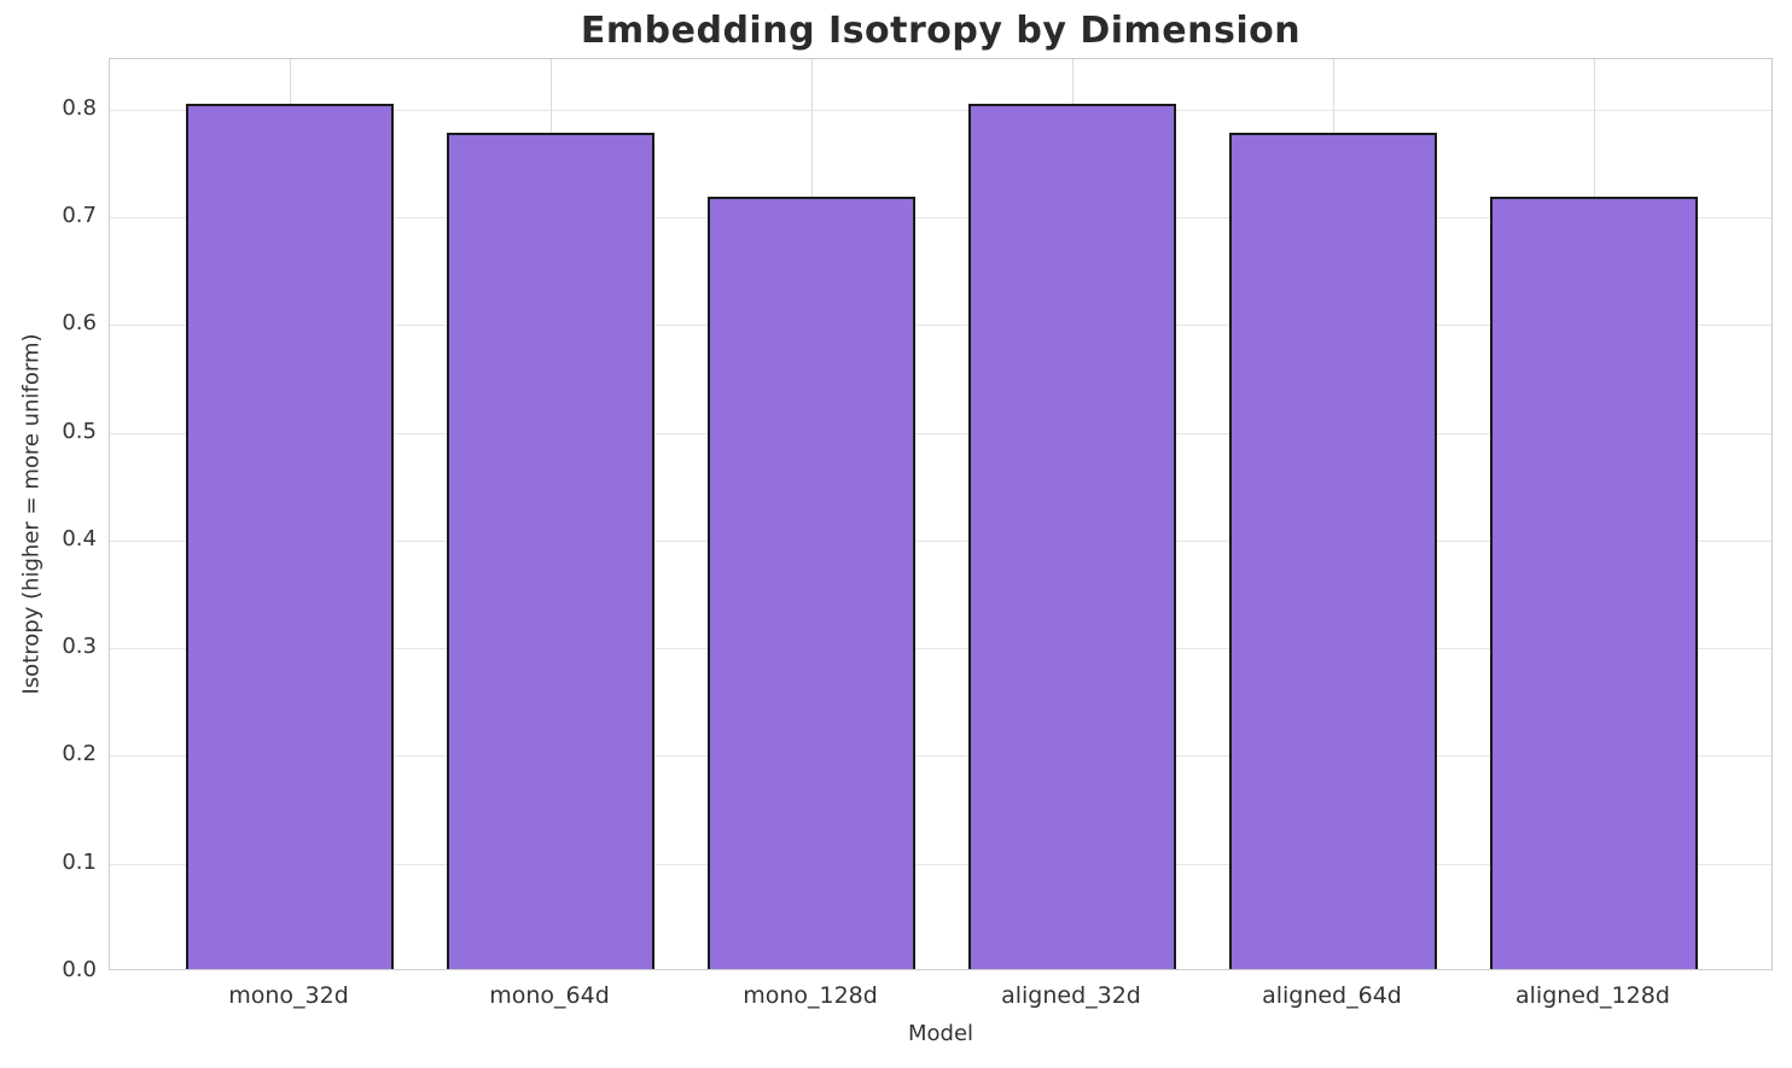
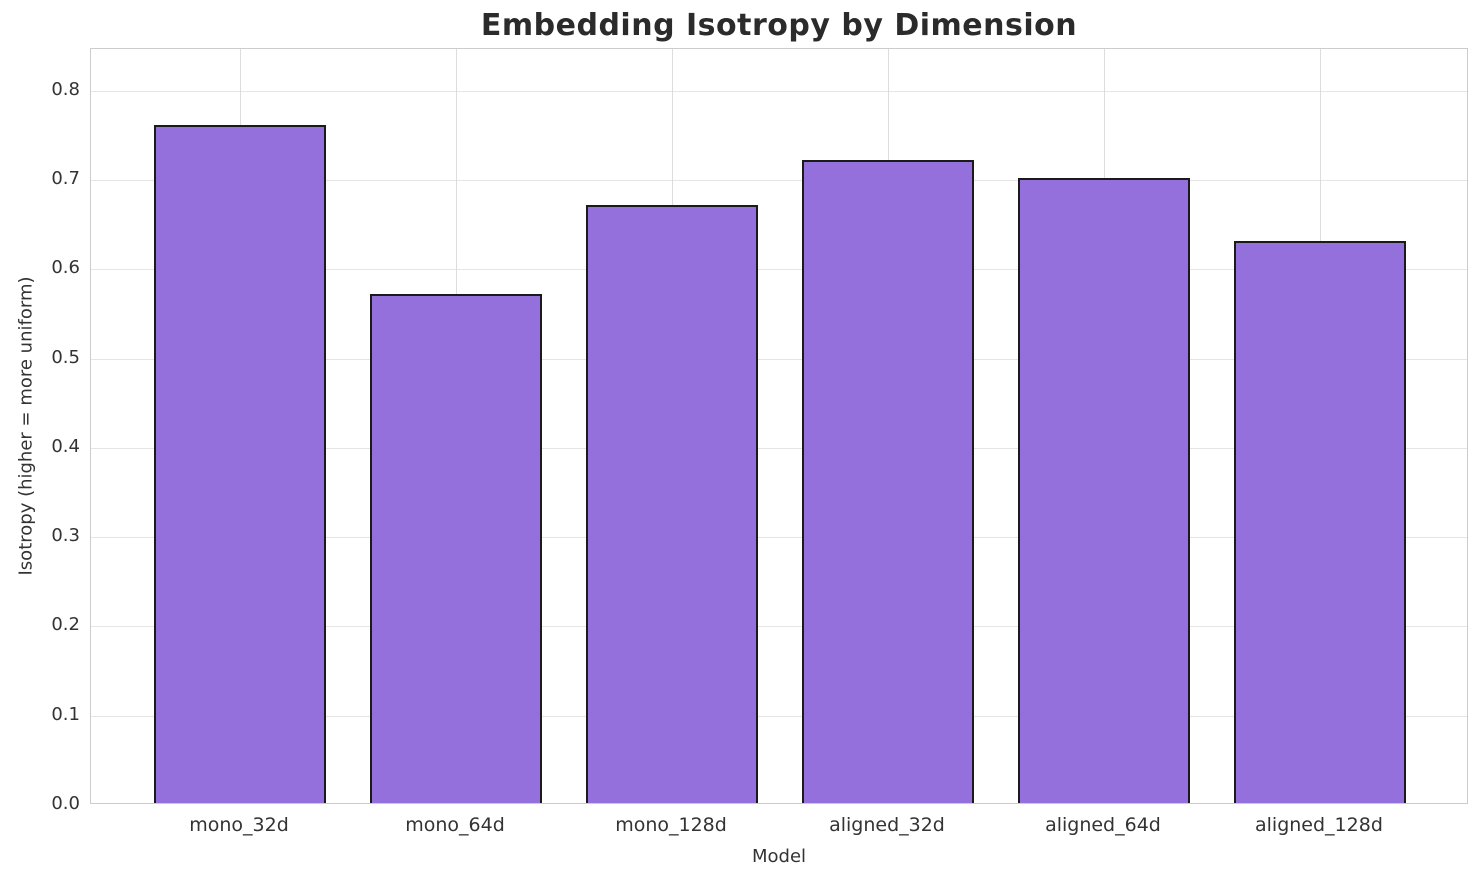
mono_32d: 0.80 -> 0.76
mono_64d: 0.78 -> 0.57
mono_128d: 0.72 -> 0.67
aligned_32d: 0.80 -> 0.72
aligned_64d: 0.78 -> 0.70
aligned_128d: 0.72 -> 0.63
